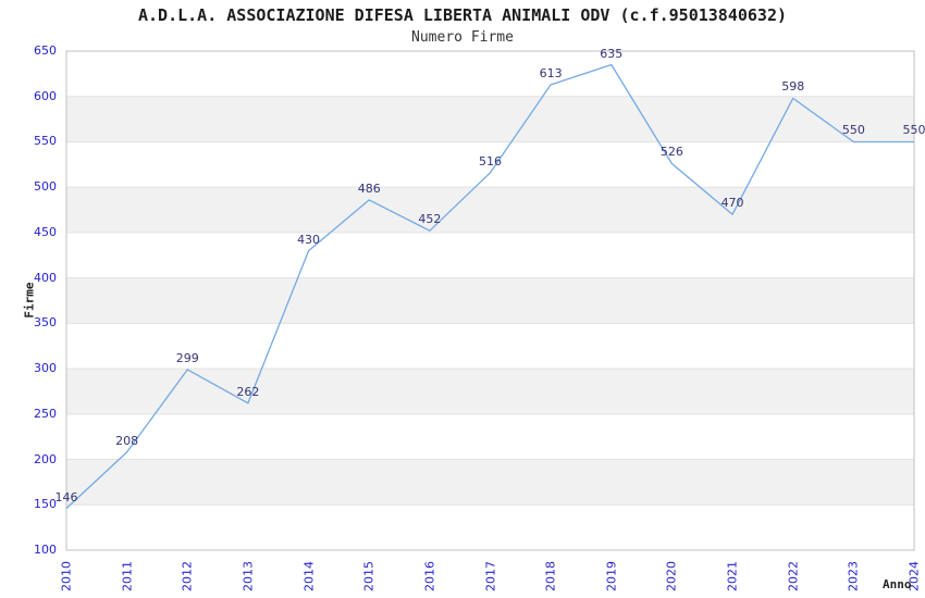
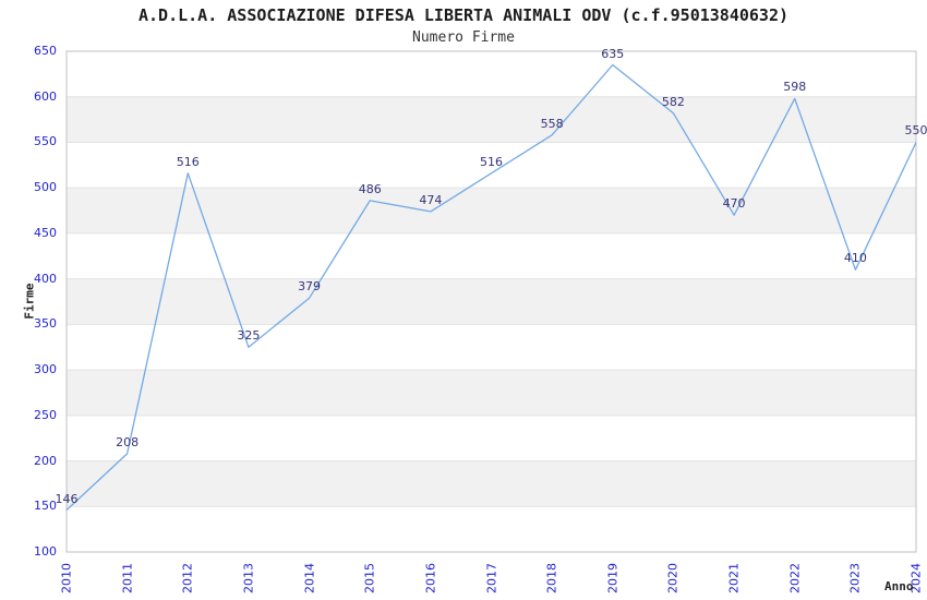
2012: 299 -> 516
2013: 262 -> 325
2014: 430 -> 379
2016: 452 -> 474
2018: 613 -> 558
2020: 526 -> 582
2023: 550 -> 410
